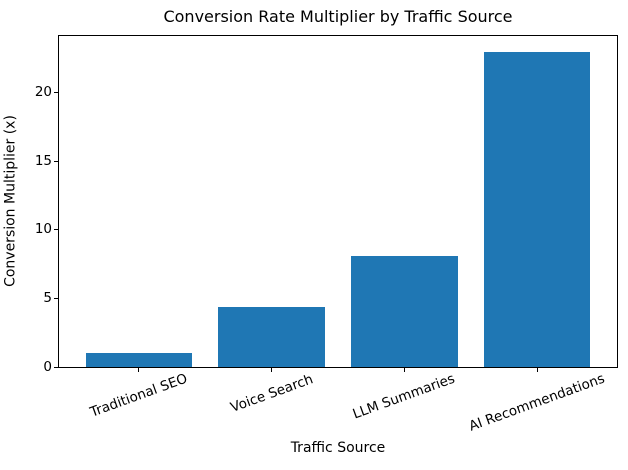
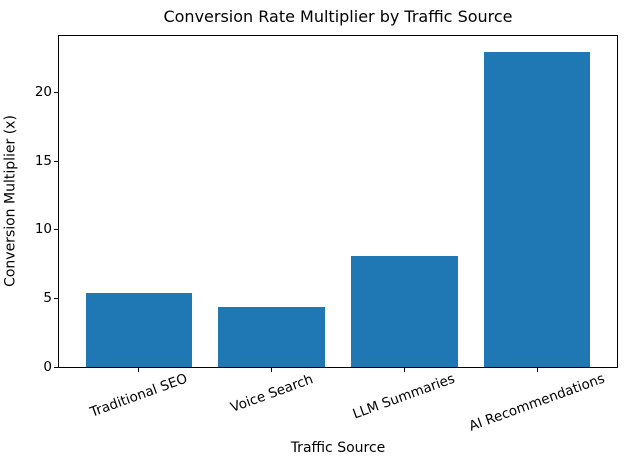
Traditional SEO: 1.0 -> 5.4
